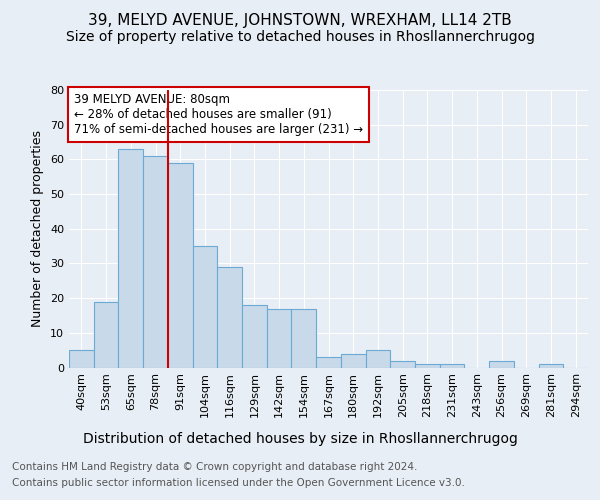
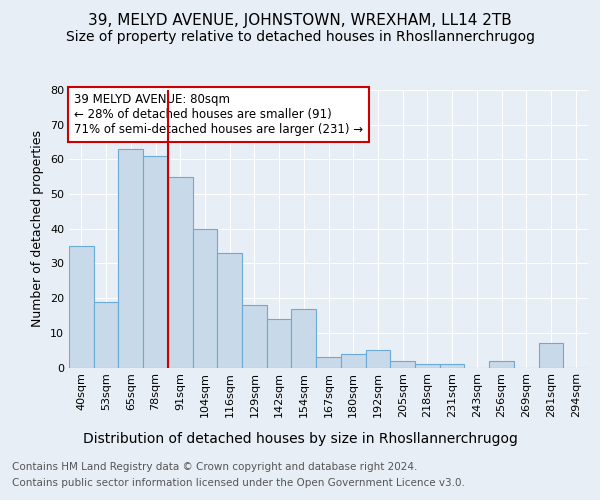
40sqm: 5 -> 35
91sqm: 59 -> 55
104sqm: 35 -> 40
116sqm: 29 -> 33
142sqm: 17 -> 14
281sqm: 1 -> 7
